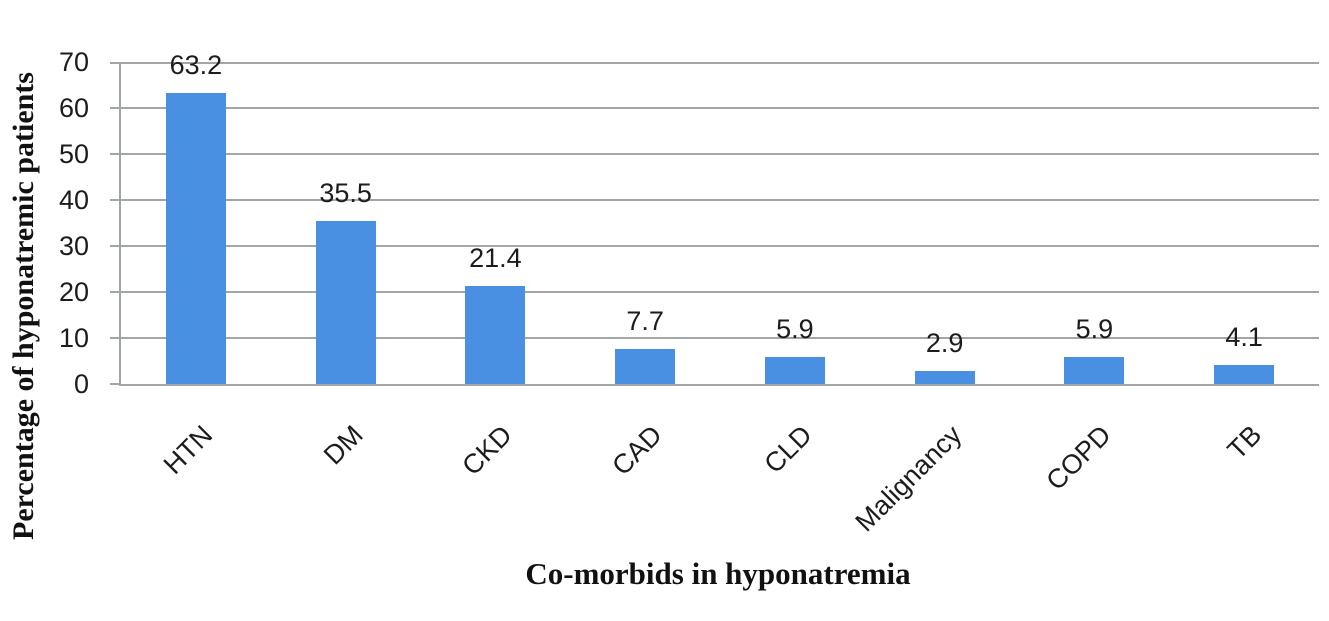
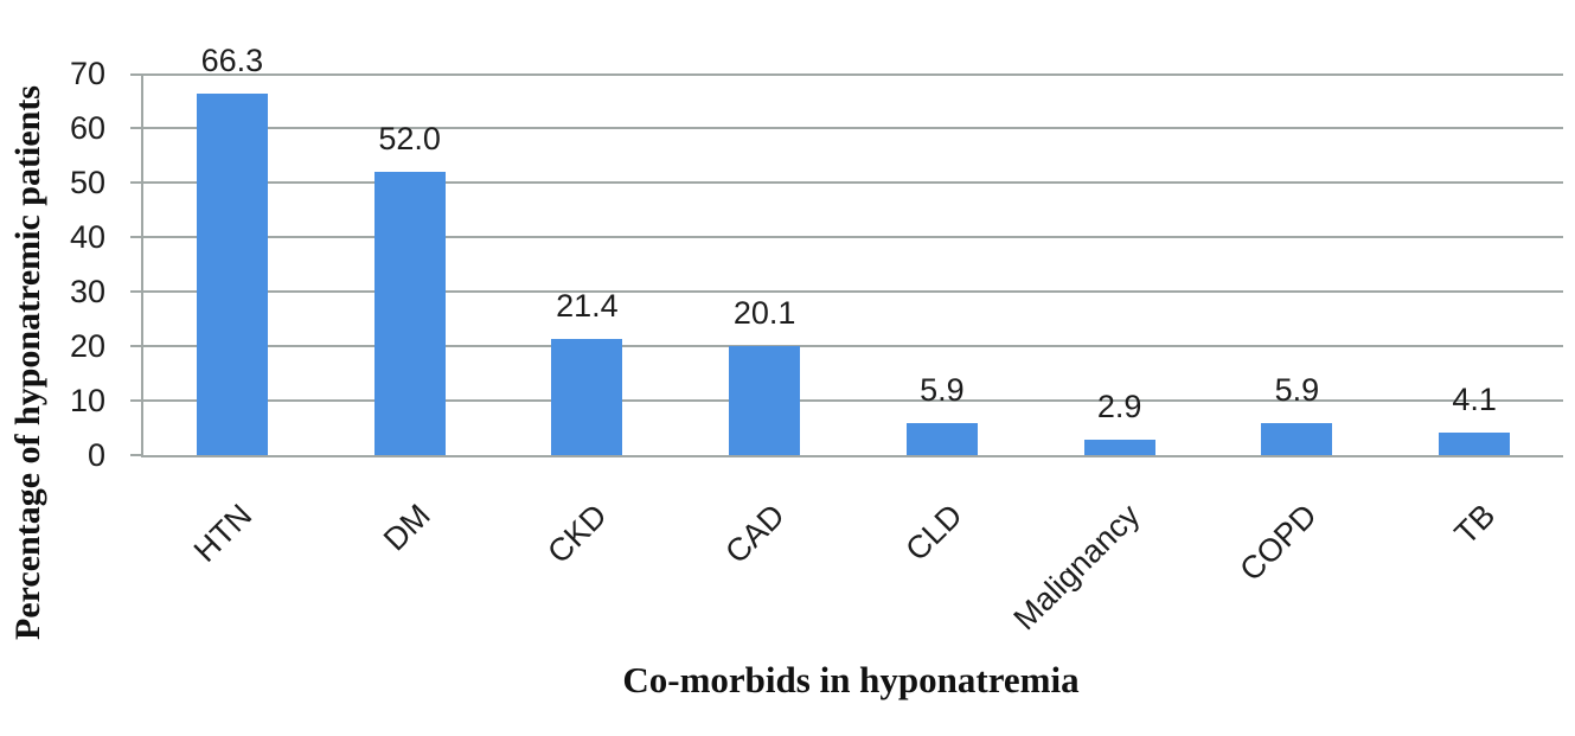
HTN: 63.2 -> 66.3
DM: 35.5 -> 52.0
CAD: 7.7 -> 20.1
